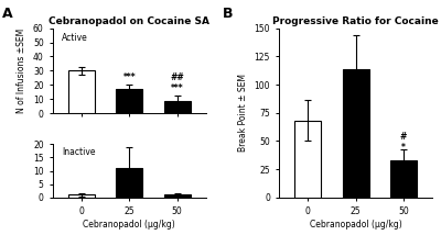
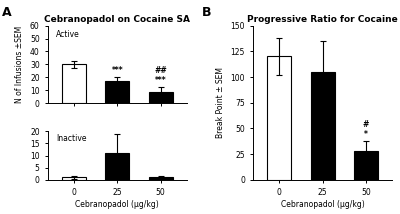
Progressive Ratio for Cocaine/0: 68 -> 120
Progressive Ratio for Cocaine/25: 114 -> 105
Progressive Ratio for Cocaine/50: 33 -> 28
